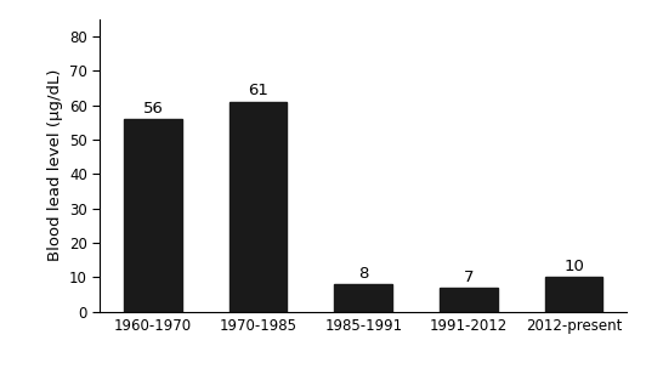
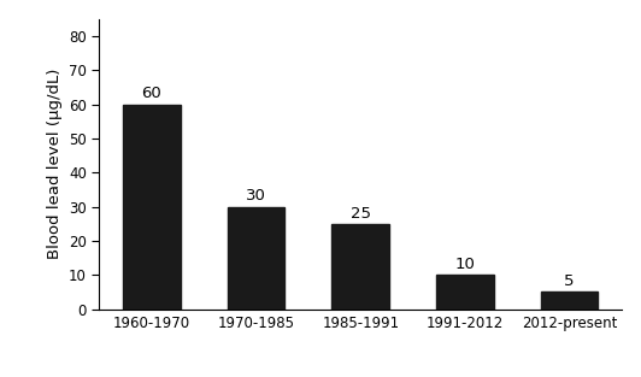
1960-1970: 56 -> 60
1970-1985: 61 -> 30
1985-1991: 8 -> 25
1991-2012: 7 -> 10
2012-present: 10 -> 5
